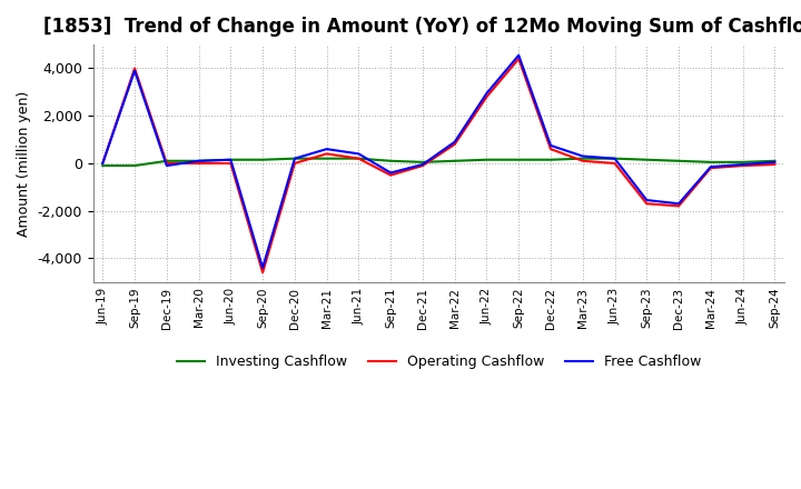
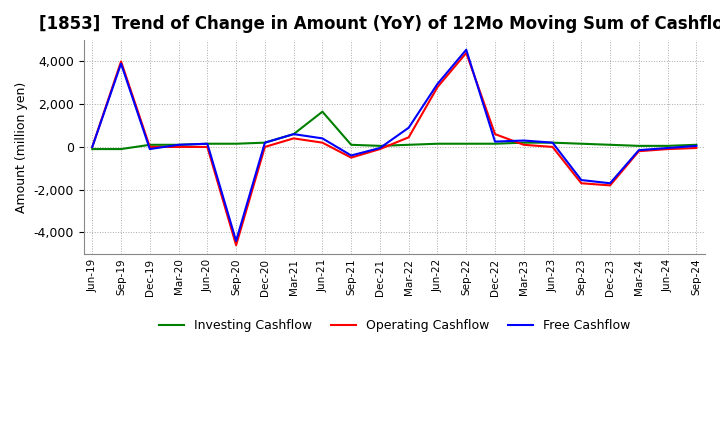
Investing Cashflow/Mar-21: 200 -> 600
Investing Cashflow/Jun-21: 200 -> 1,650
Operating Cashflow/Mar-22: 800 -> 450
Free Cashflow/Dec-22: 750 -> 250
